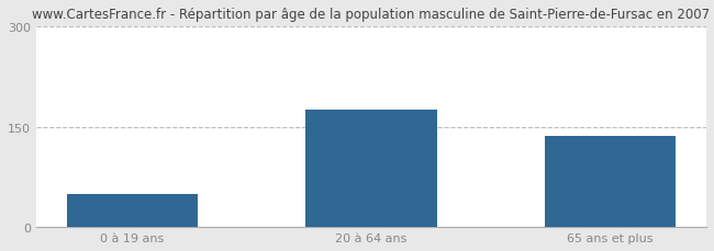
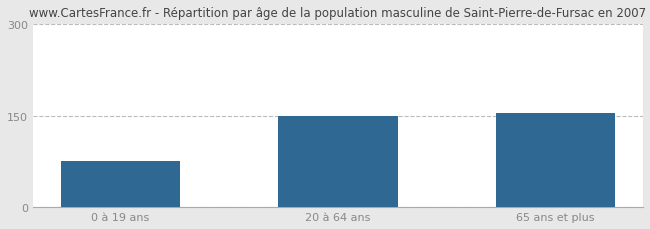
0 à 19 ans: 50 -> 76
20 à 64 ans: 175 -> 150
65 ans et plus: 137 -> 154
